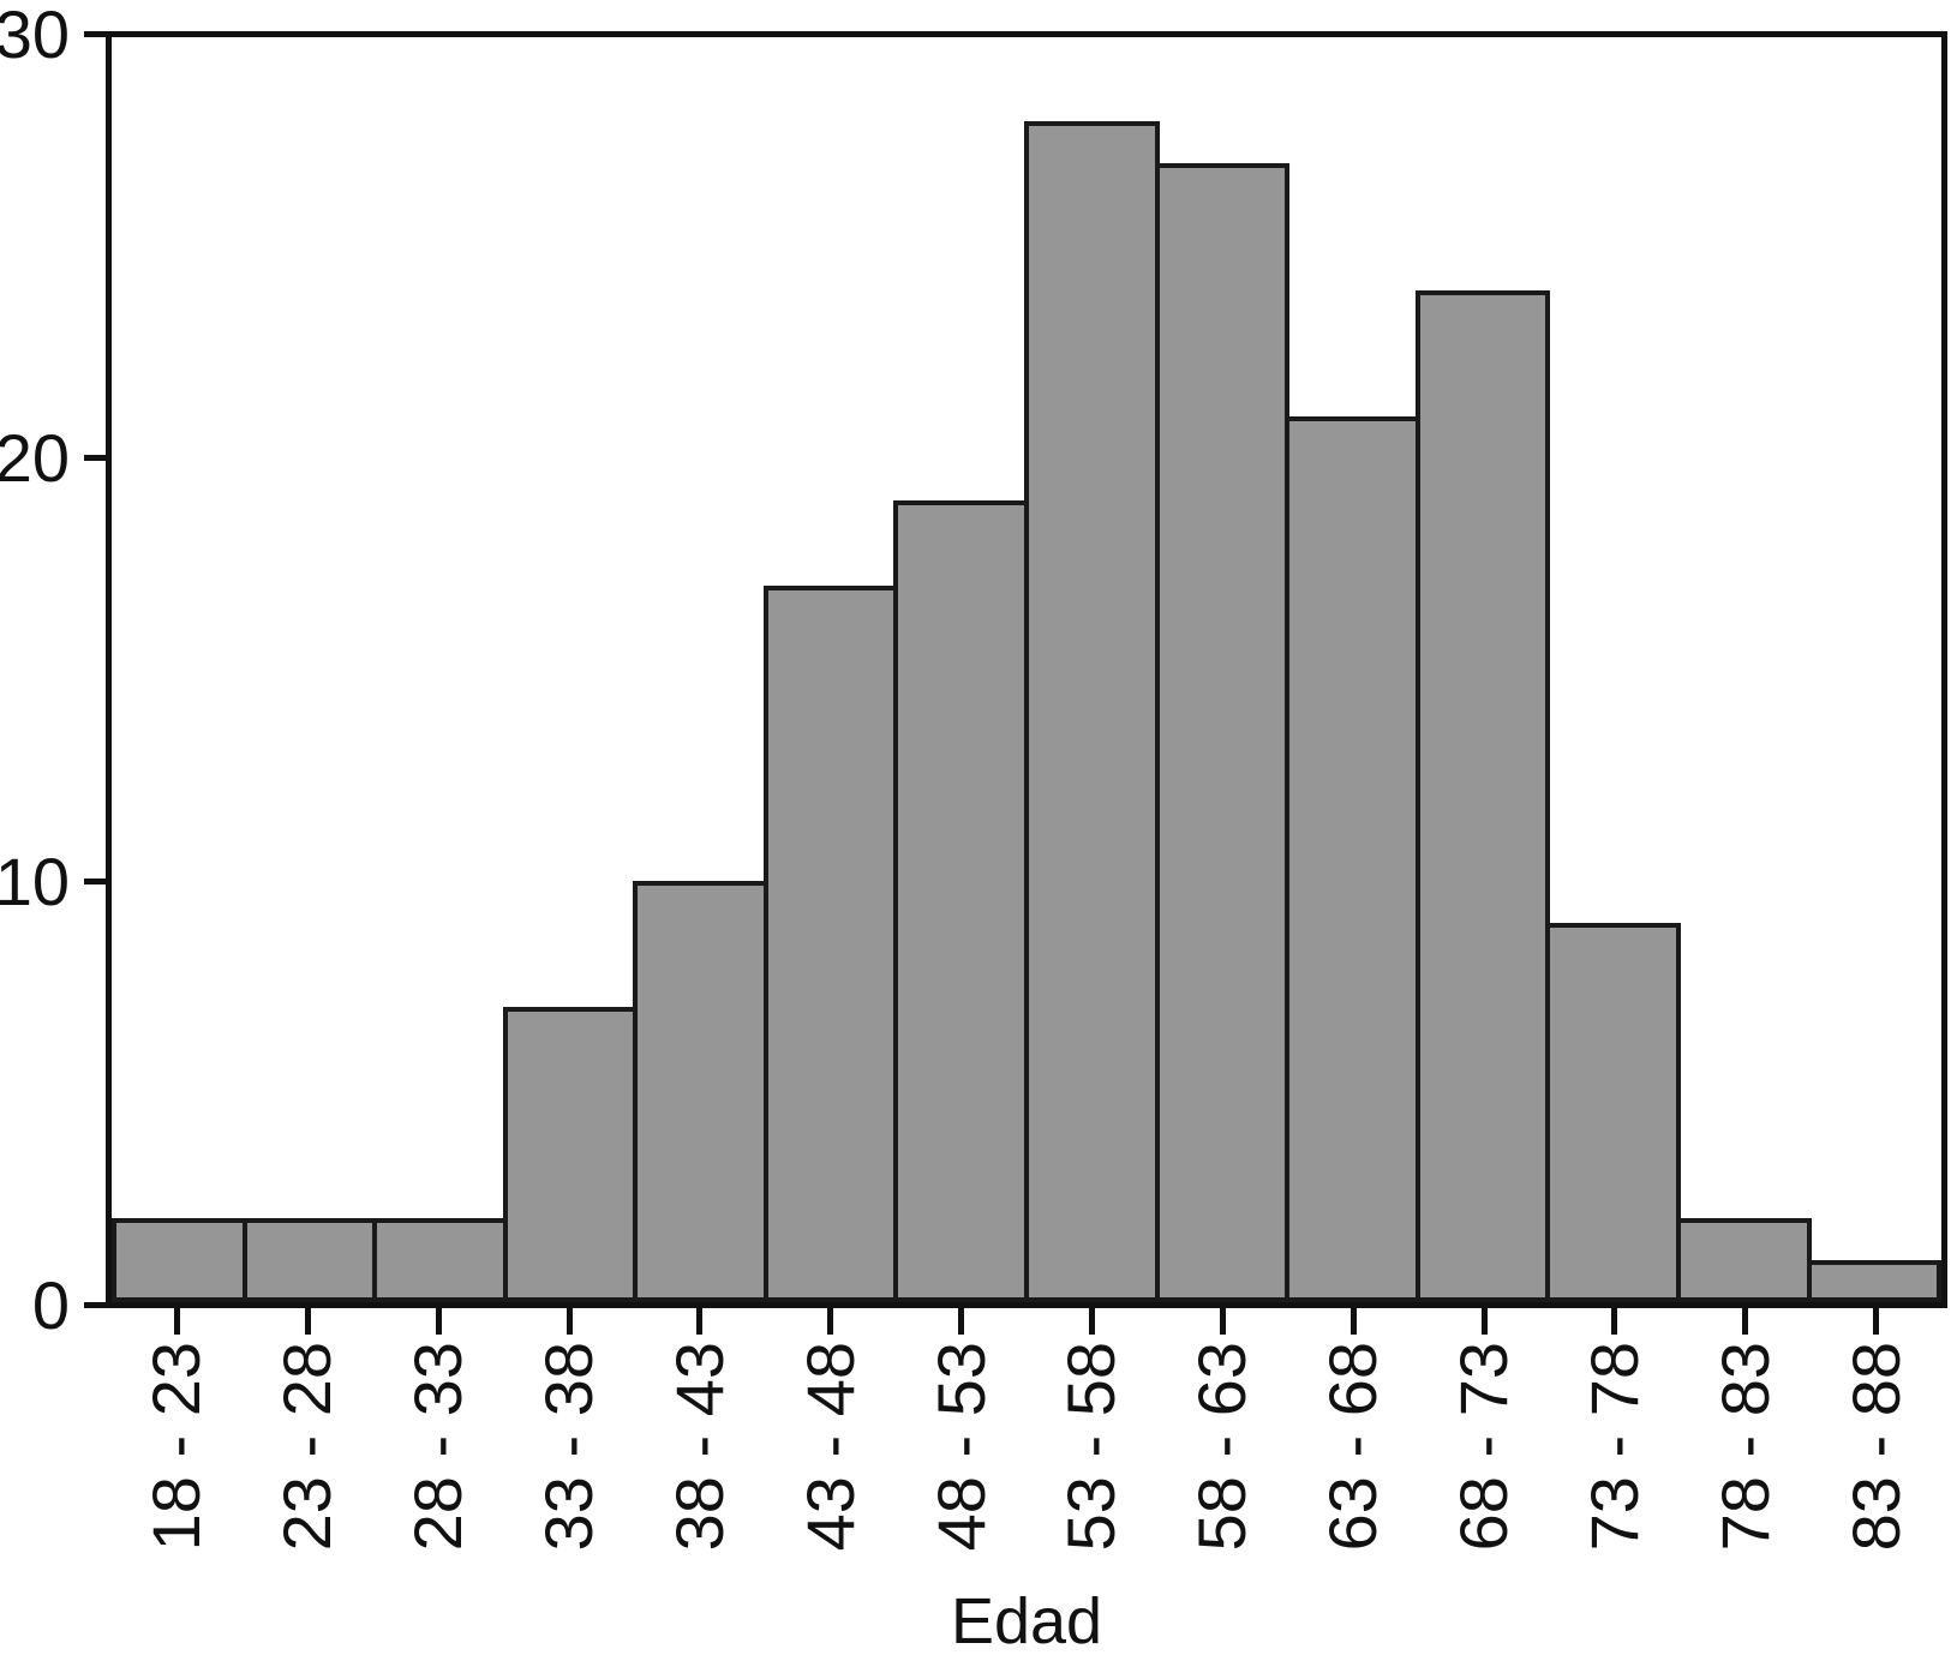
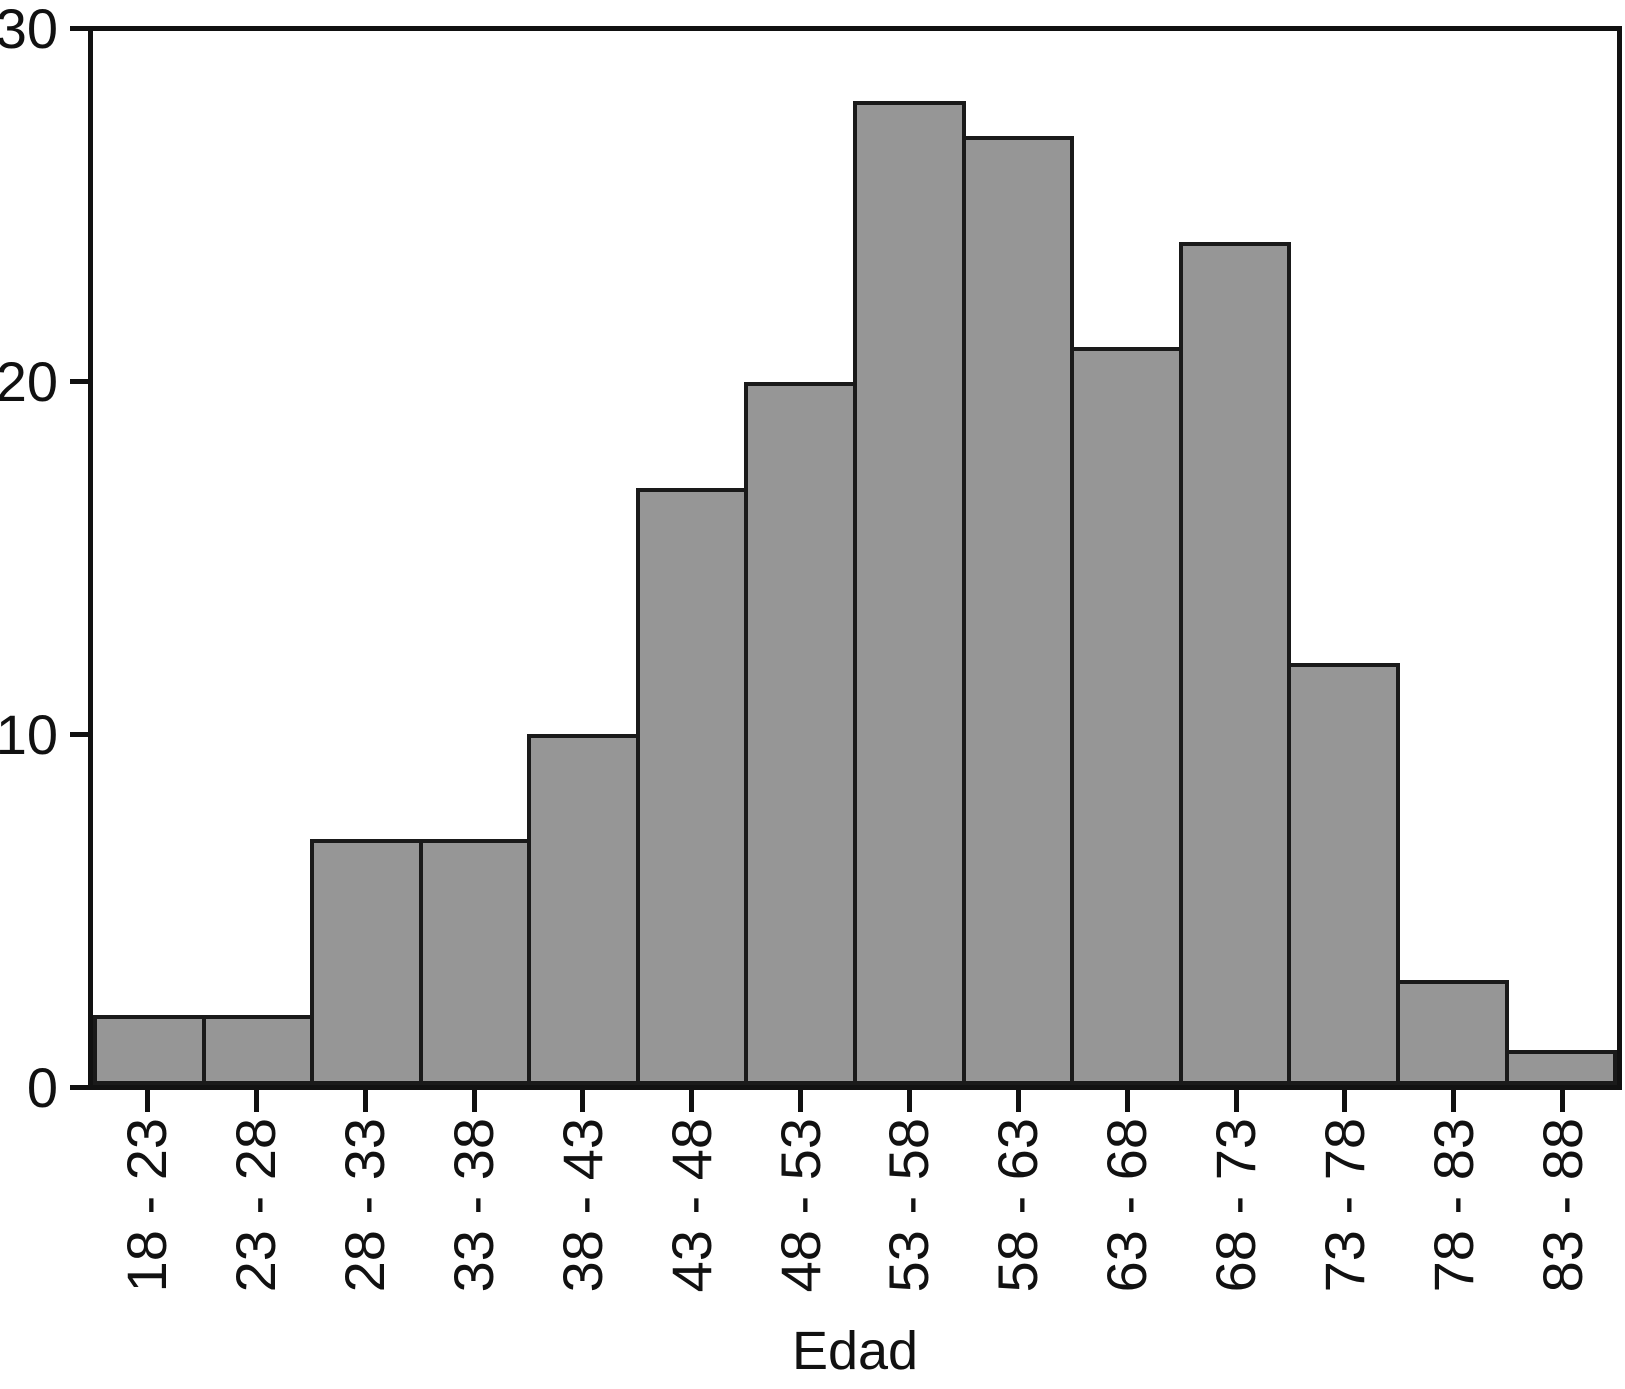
28 - 33: 2 -> 7
48 - 53: 19 -> 20
73 - 78: 9 -> 12
78 - 83: 2 -> 3
